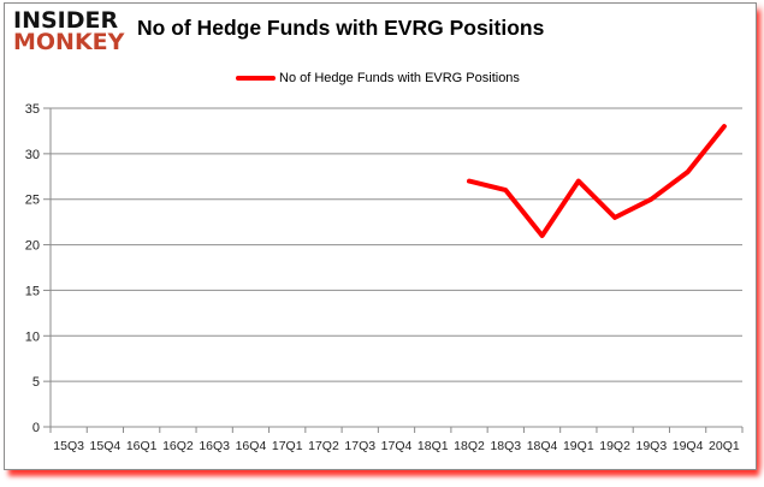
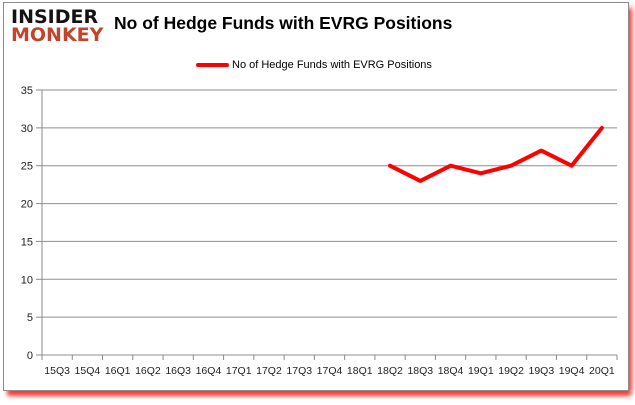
18Q2: 27 -> 25
18Q3: 26 -> 23
18Q4: 21 -> 25
19Q1: 27 -> 24
19Q2: 23 -> 25
19Q3: 25 -> 27
19Q4: 28 -> 25
20Q1: 33 -> 30
